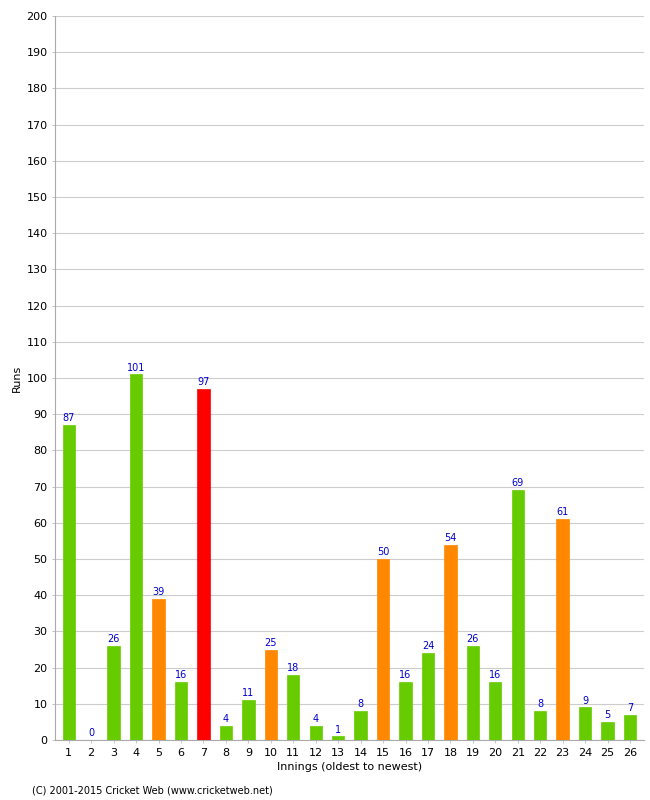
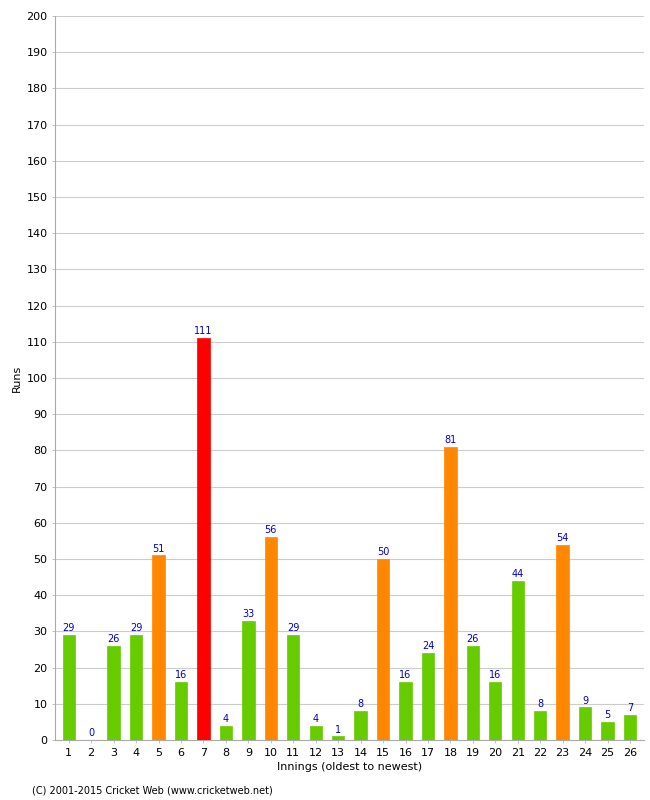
1: 87 -> 29
4: 101 -> 29
5: 39 -> 51
7: 97 -> 111
9: 11 -> 33
10: 25 -> 56
11: 18 -> 29
18: 54 -> 81
21: 69 -> 44
23: 61 -> 54
